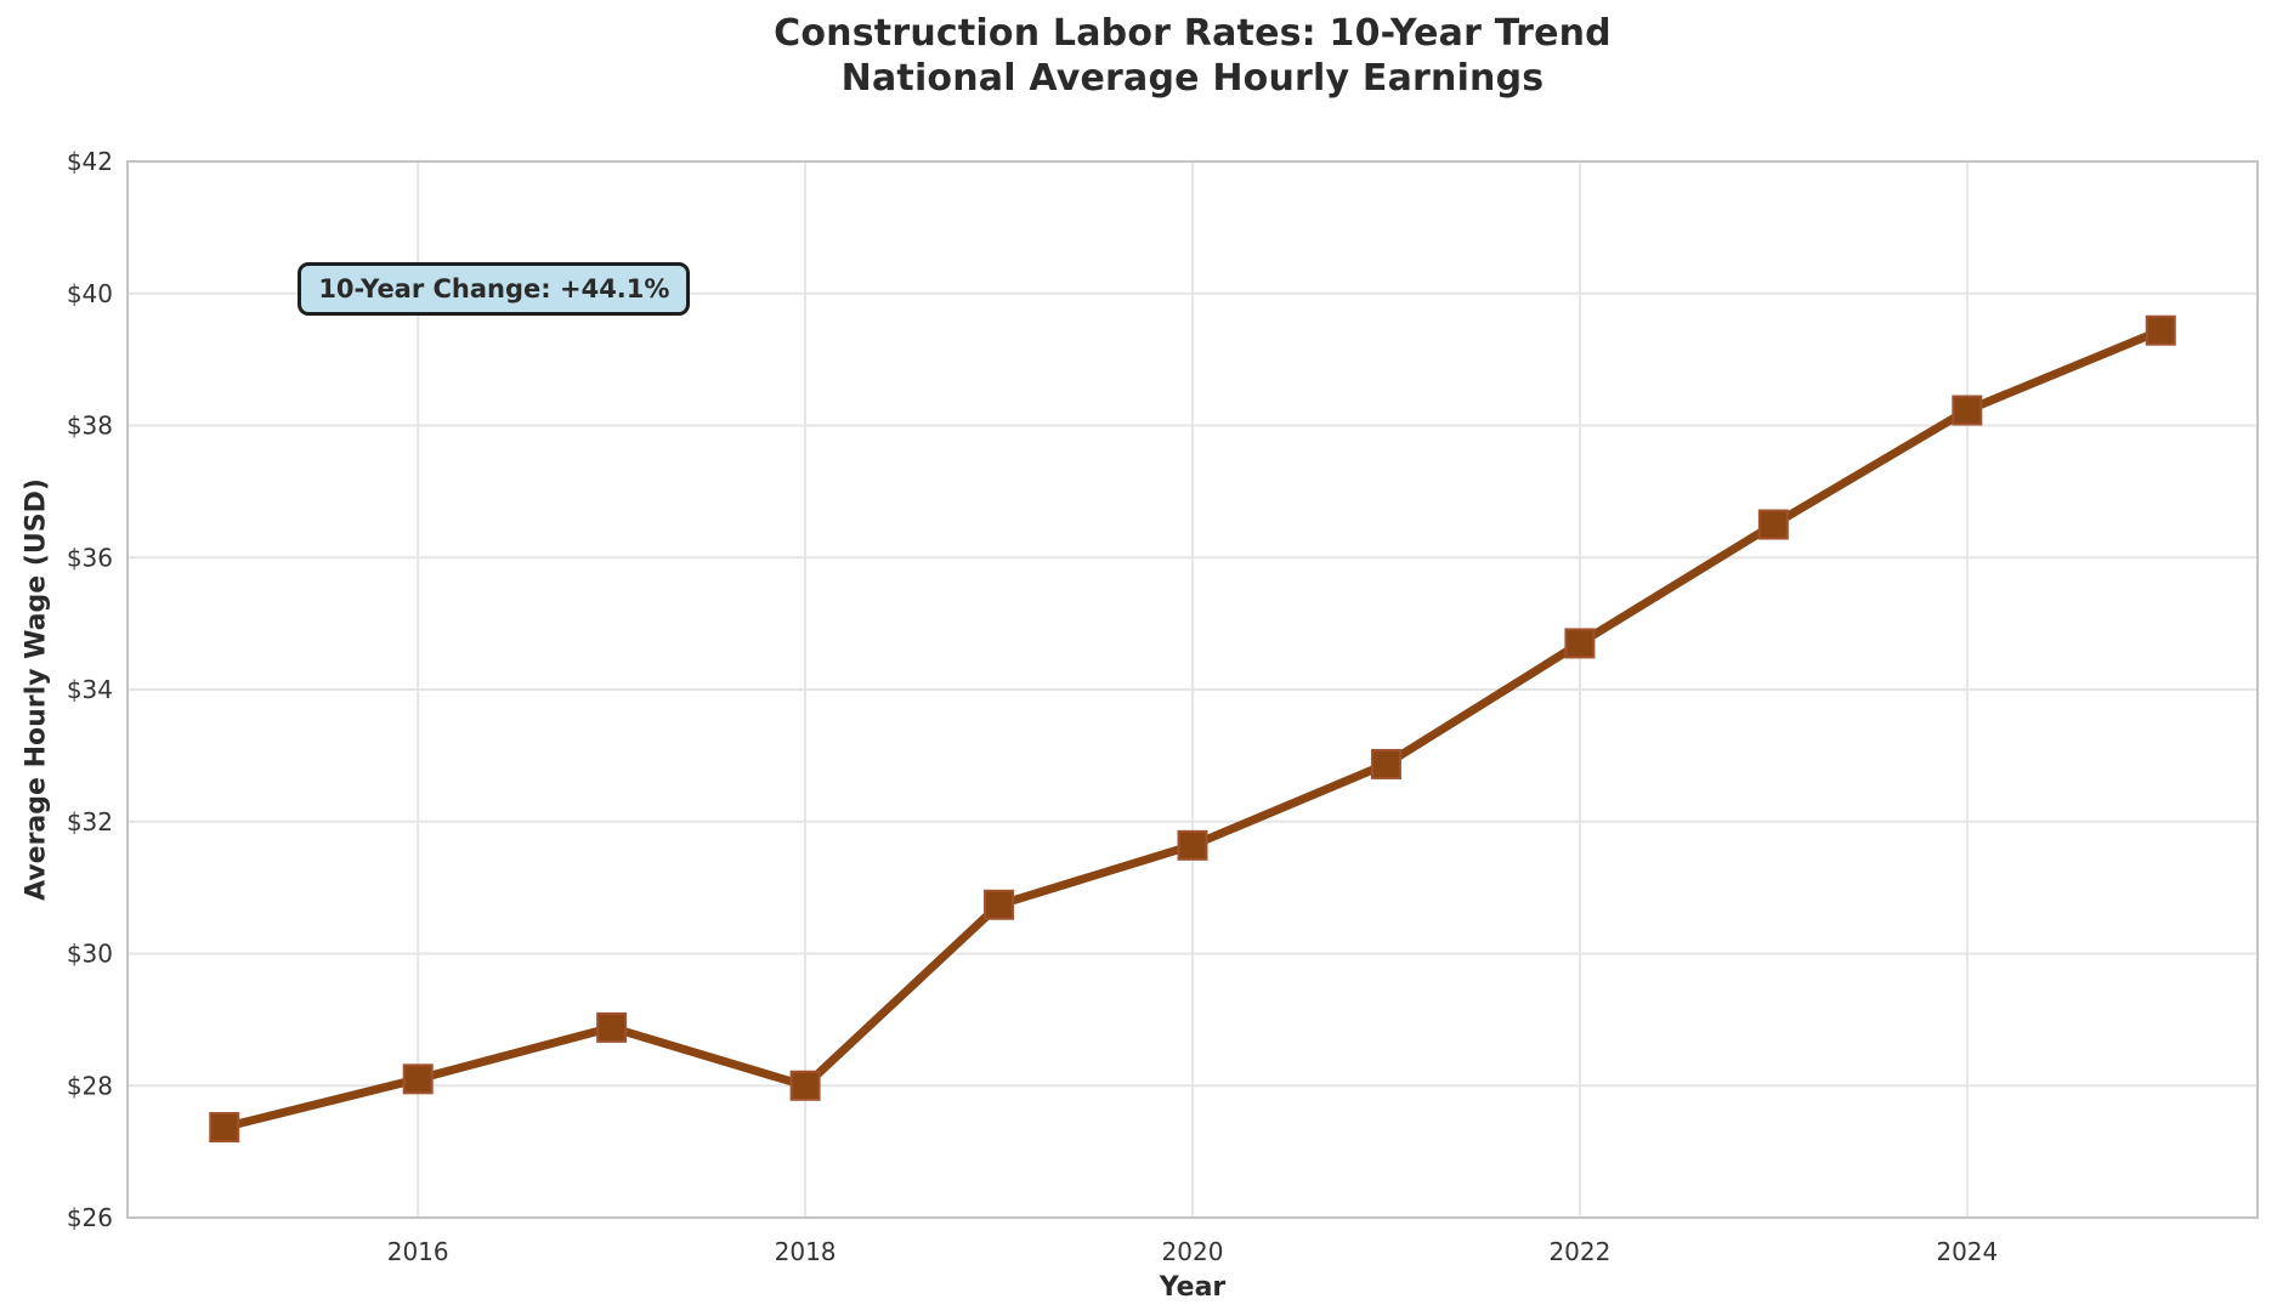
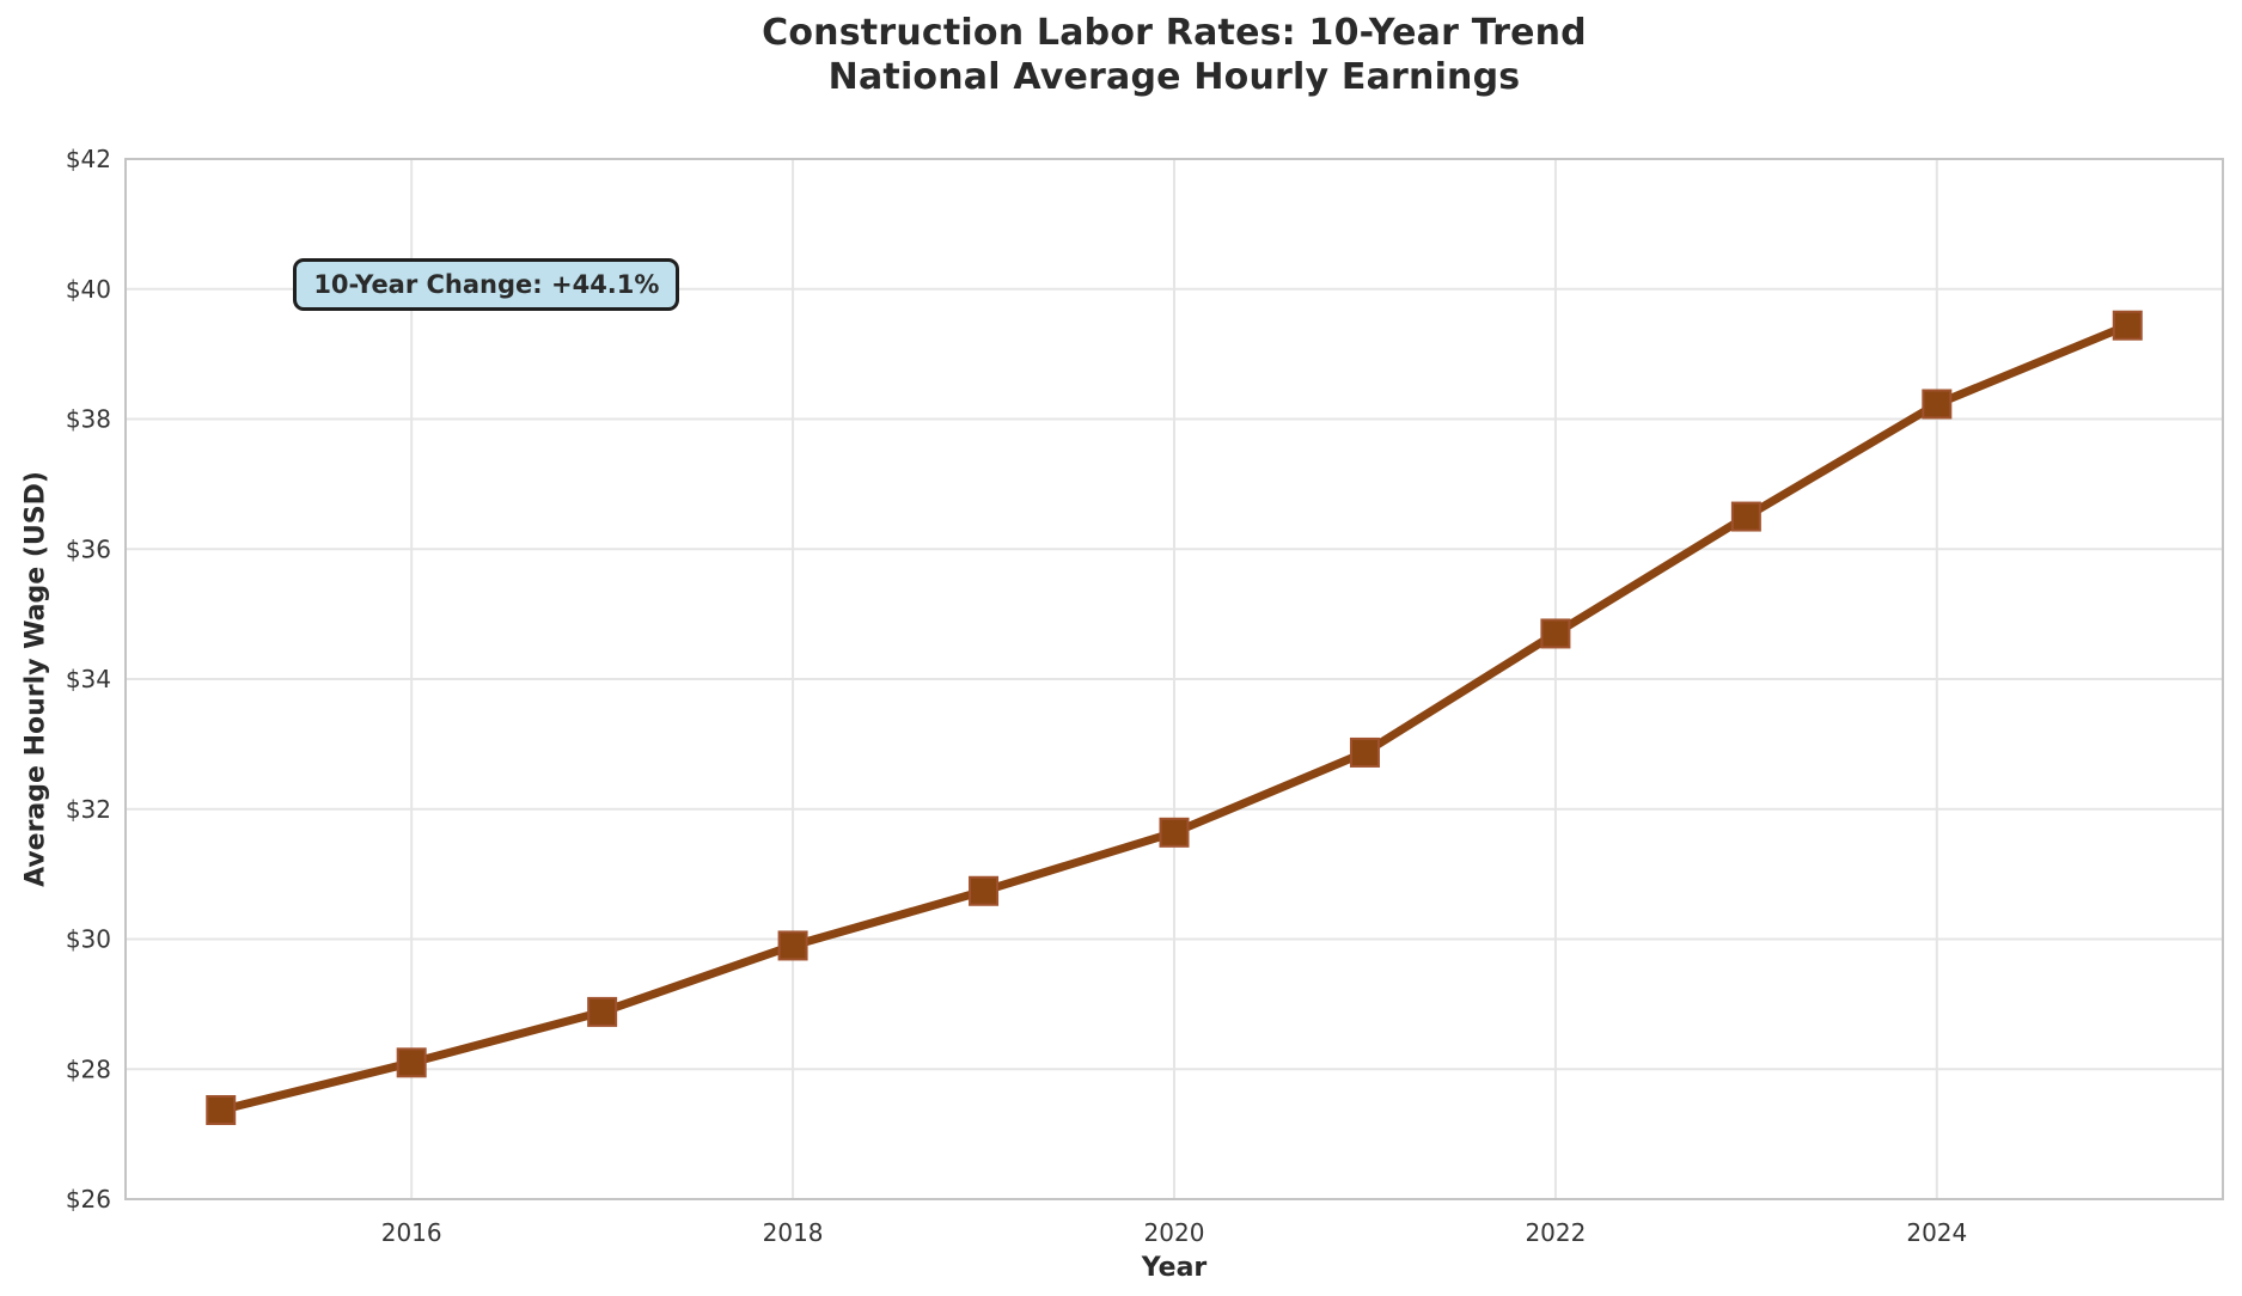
2018: $28.0 -> $29.9
